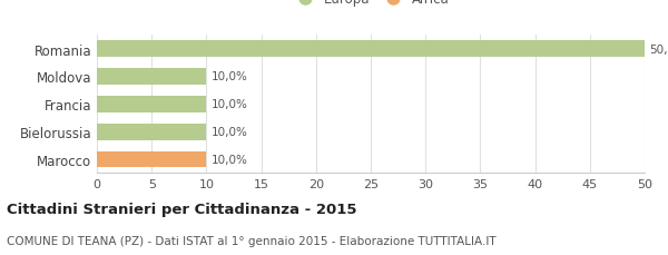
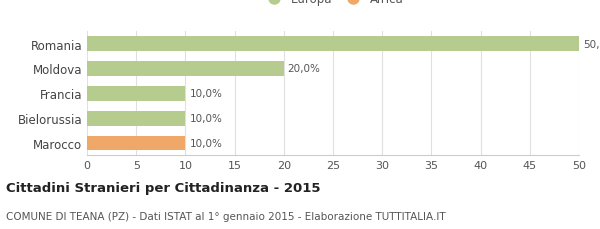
Moldova: 10,0% -> 20,0%
